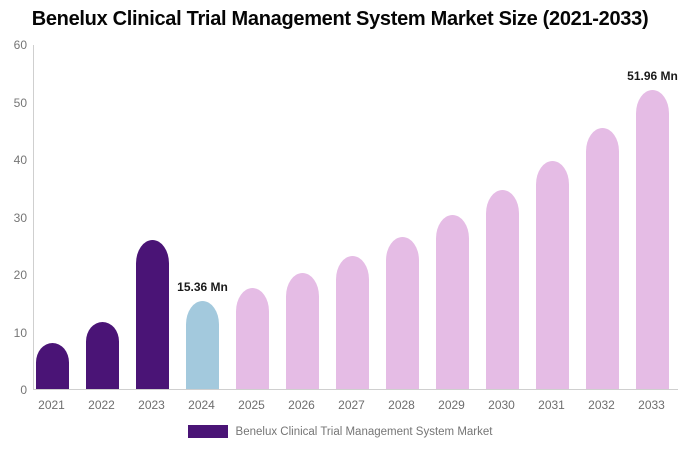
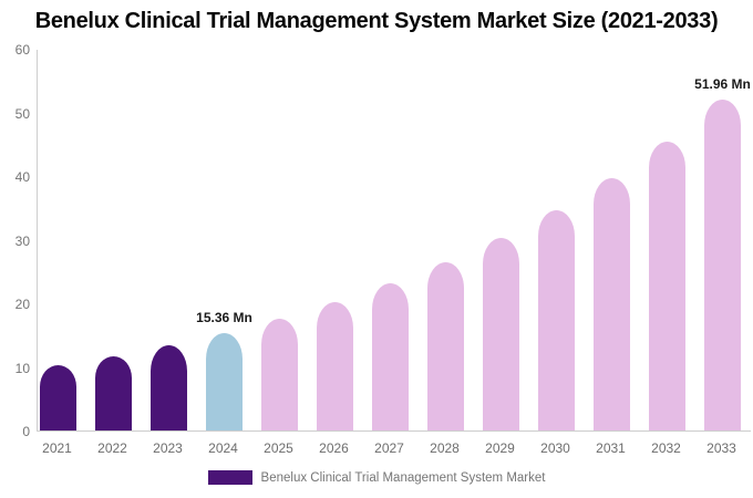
2021: 8 -> 10
2023: 26 -> 13
